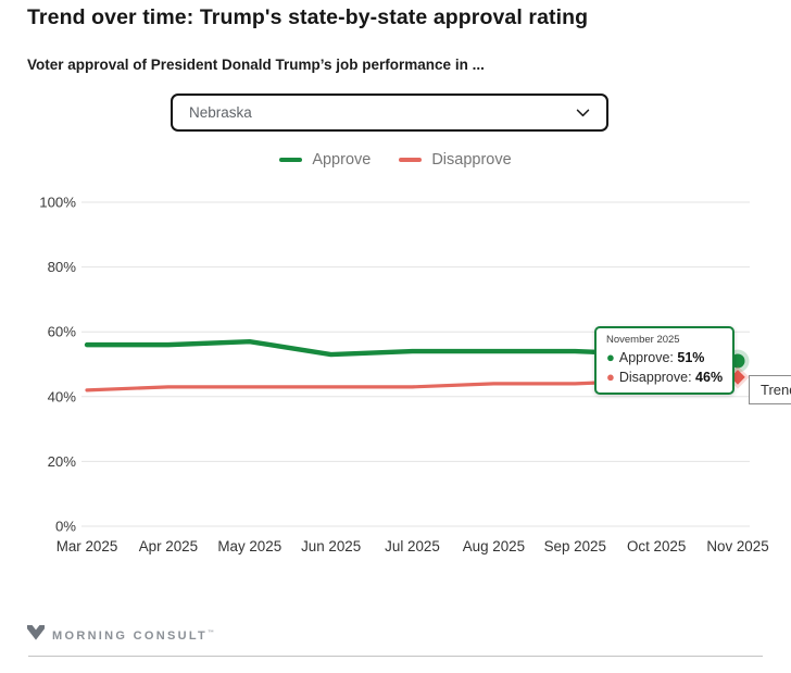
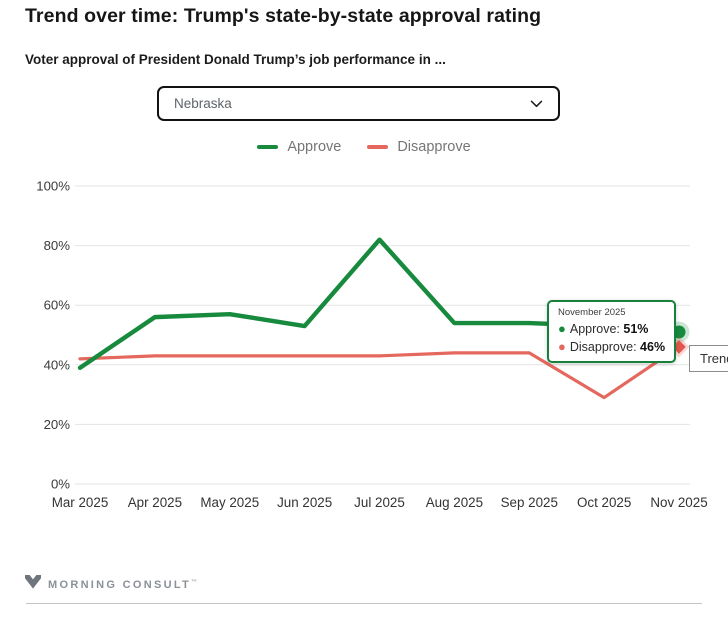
Approve/Mar 2025: 56% -> 39%
Approve/Jul 2025: 54% -> 82%
Disapprove/Oct 2025: 45% -> 29%
